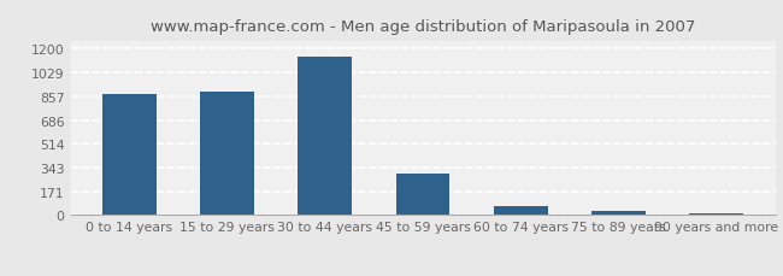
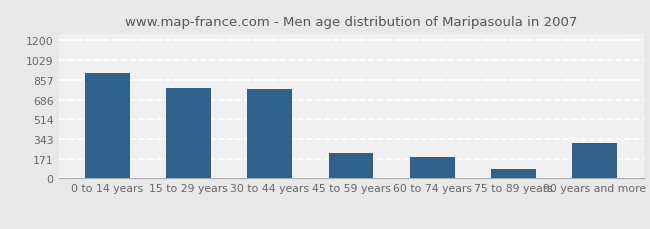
0 to 14 years: 870 -> 920
15 to 29 years: 890 -> 790
30 to 44 years: 1140 -> 780
45 to 59 years: 300 -> 220
60 to 74 years: 70 -> 190
75 to 89 years: 30 -> 80
90 years and more: 10 -> 310
